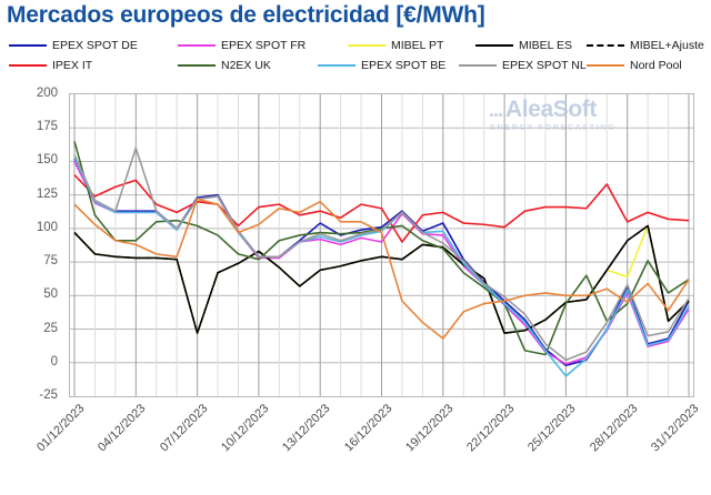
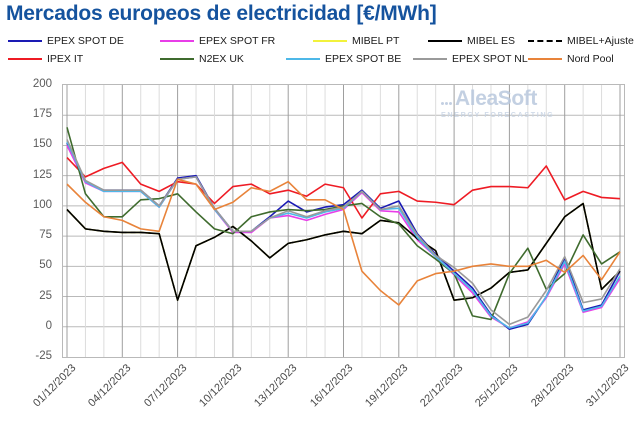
EPEX SPOT NL/04/12/2023: 160 -> 113
N2EX UK/07/12/2023: 102 -> 110
EPEX SPOT FR/16/12/2023: 90 -> 97
EPEX SPOT NL/19/12/2023: 89 -> 100
EPEX SPOT BE/25/12/2023: -10 -> -1
MIBEL PT/28/12/2023: 64 -> 91
